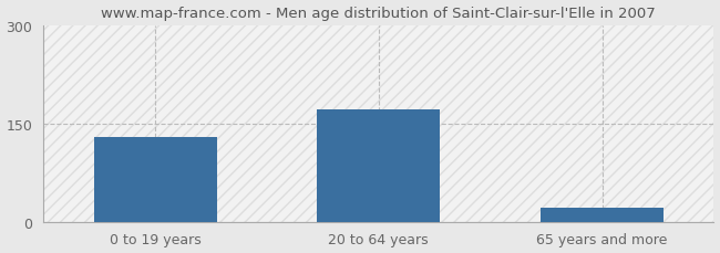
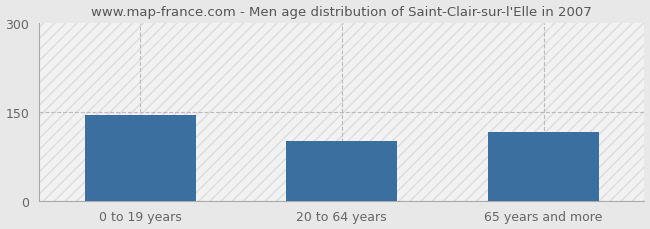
0 to 19 years: 130 -> 144
20 to 64 years: 172 -> 100
65 years and more: 22 -> 116
